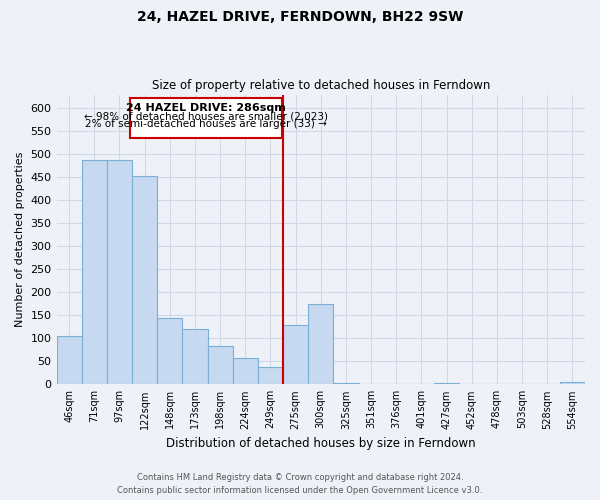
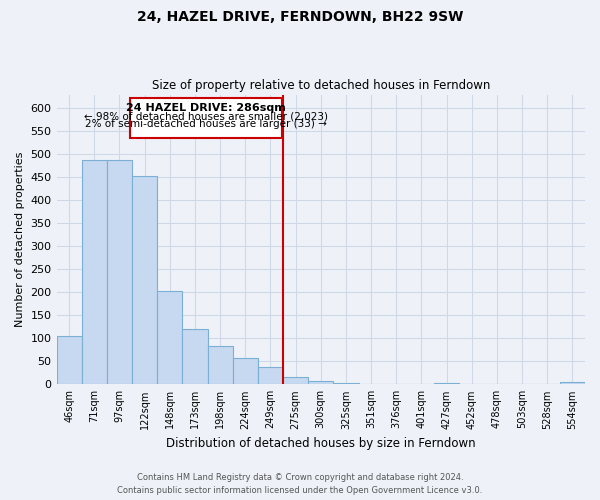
148sqm: 145 -> 202
275sqm: 130 -> 15
300sqm: 175 -> 7
